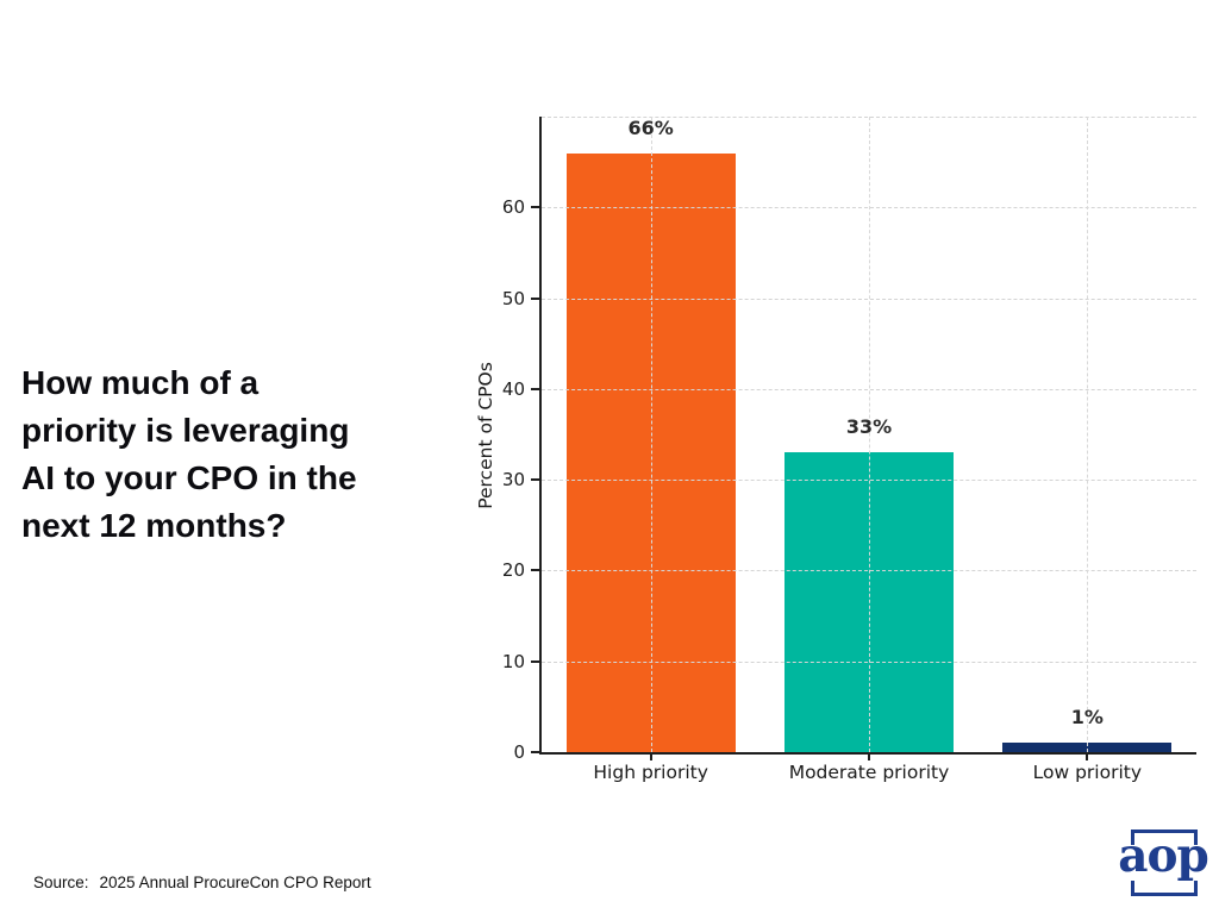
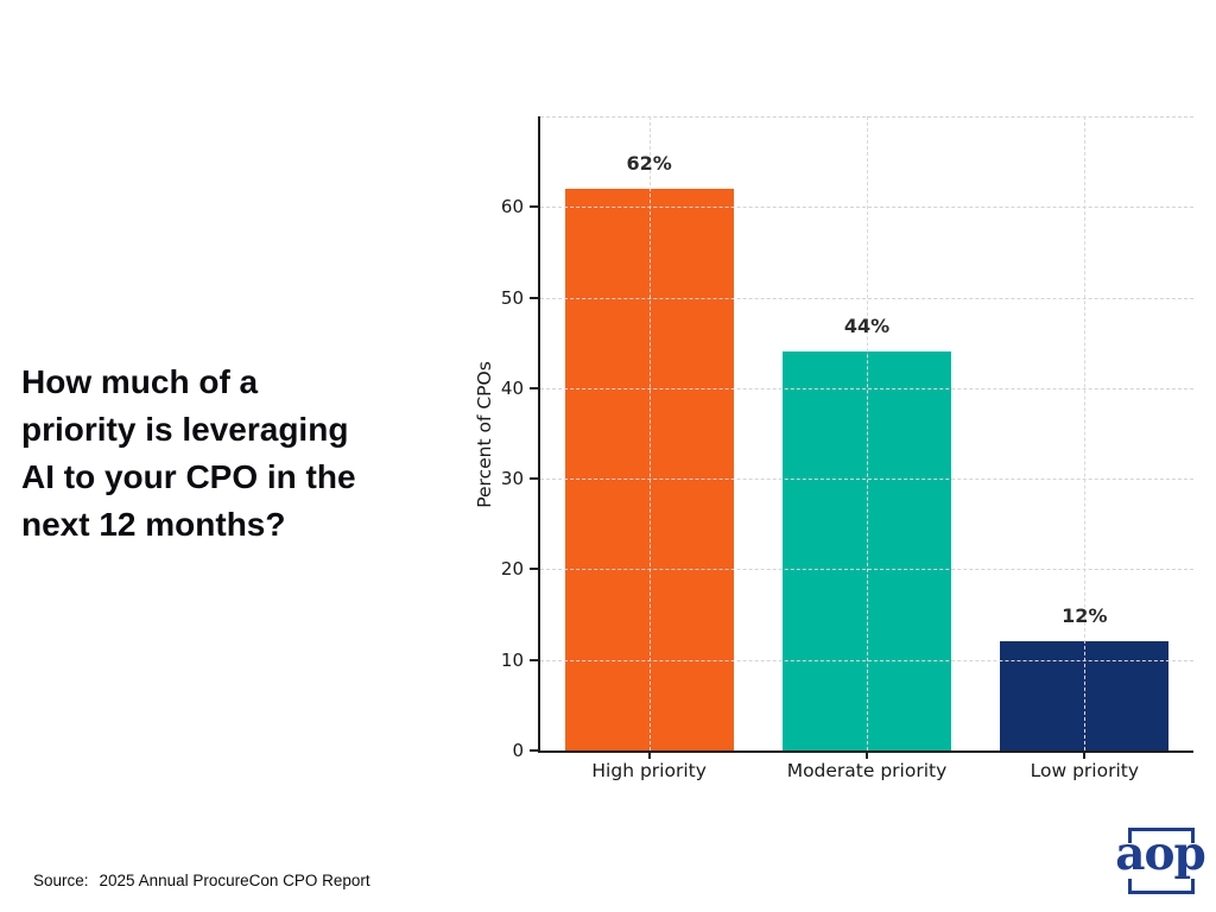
High priority: 66% -> 62%
Moderate priority: 33% -> 44%
Low priority: 1% -> 12%
